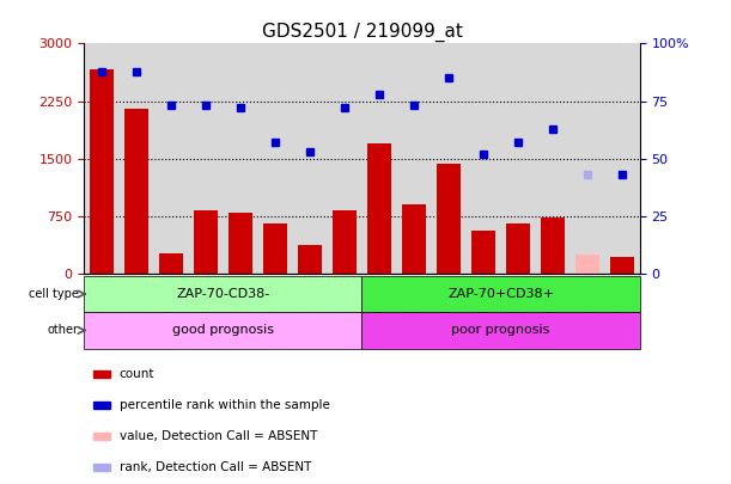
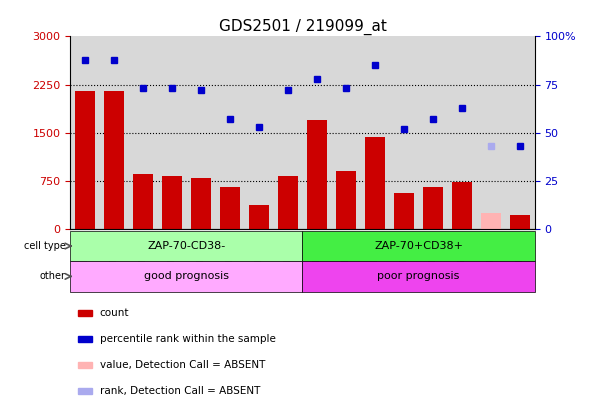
GSM99339: 2660 -> 2150
GSM99341: 260 -> 850
